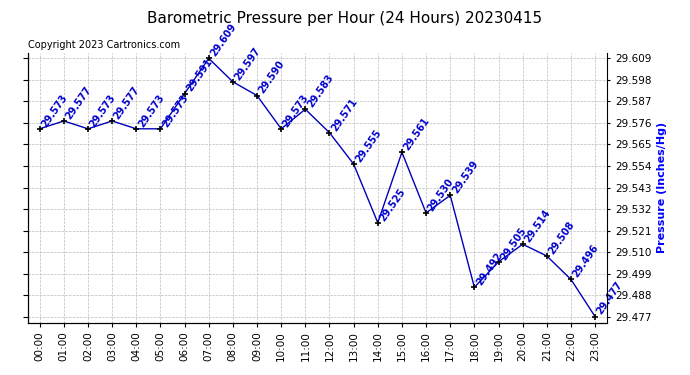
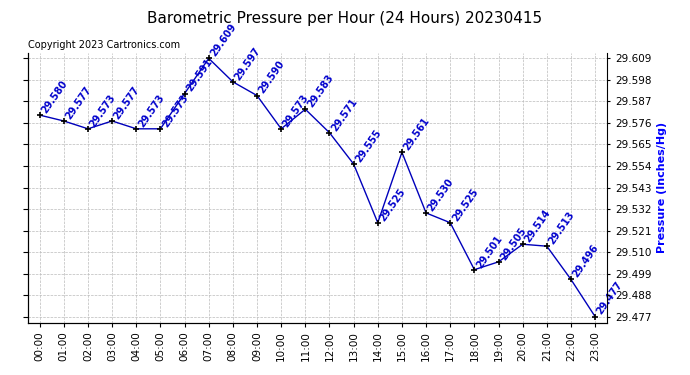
00:00: 29.573 -> 29.580
17:00: 29.539 -> 29.525
18:00: 29.492 -> 29.501
21:00: 29.508 -> 29.513
